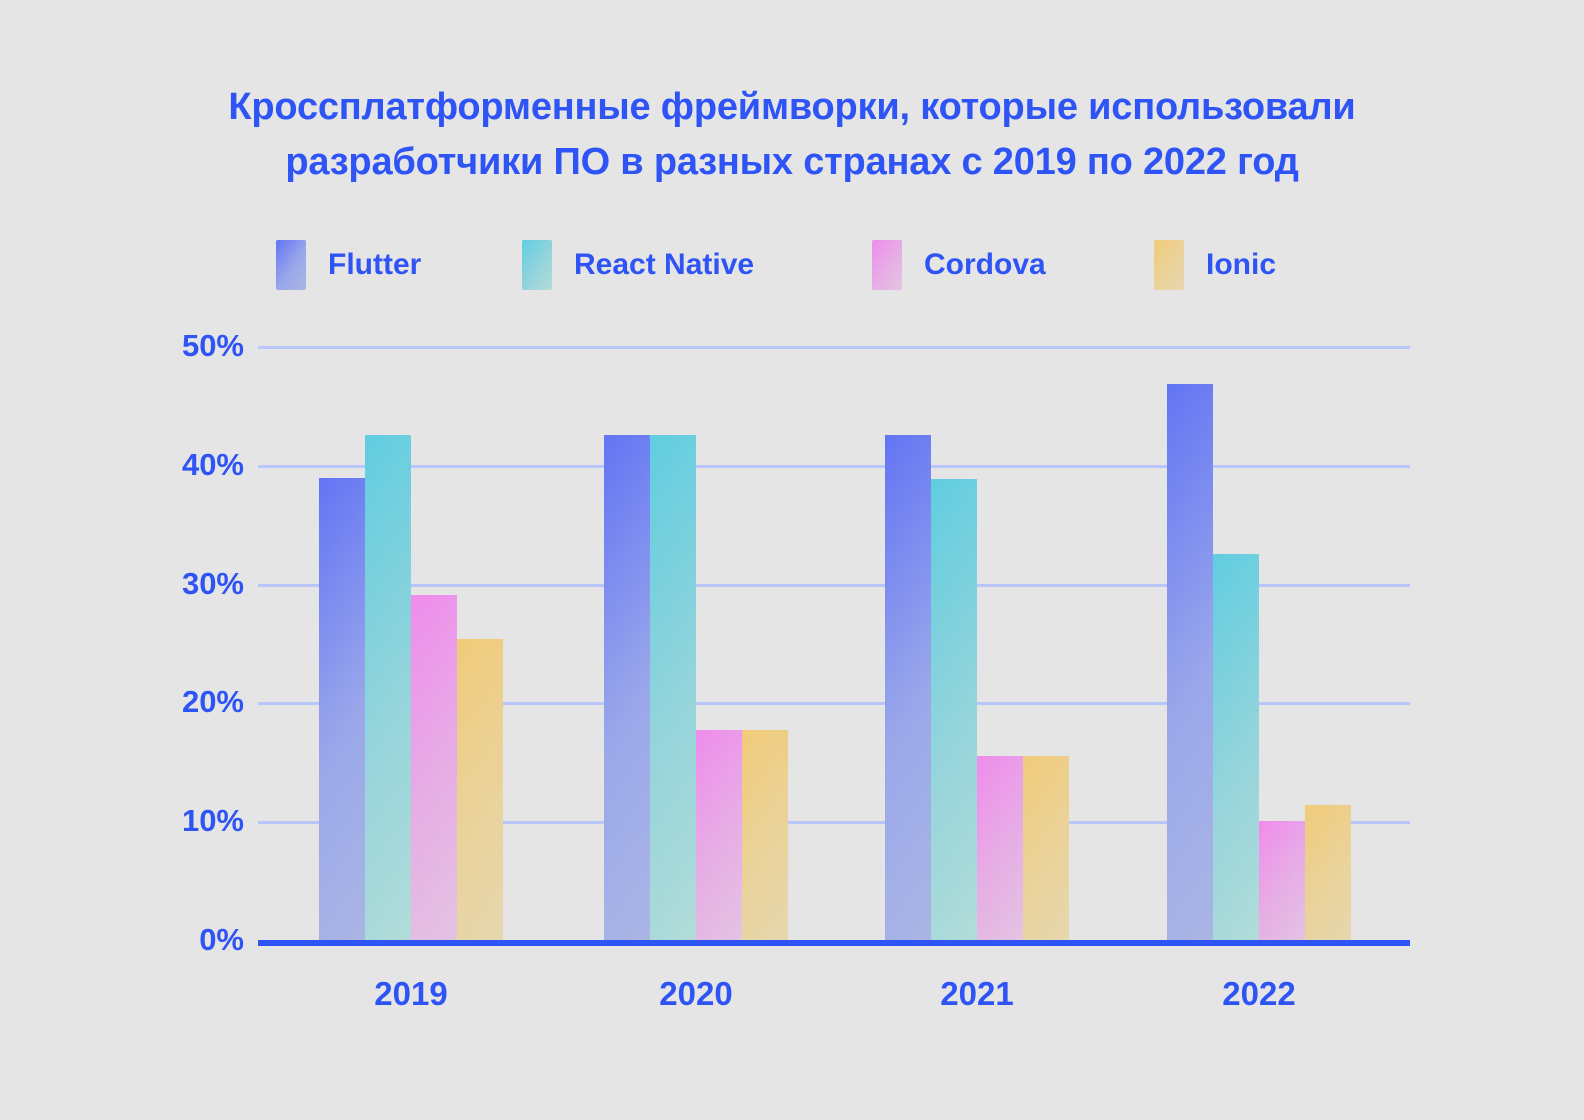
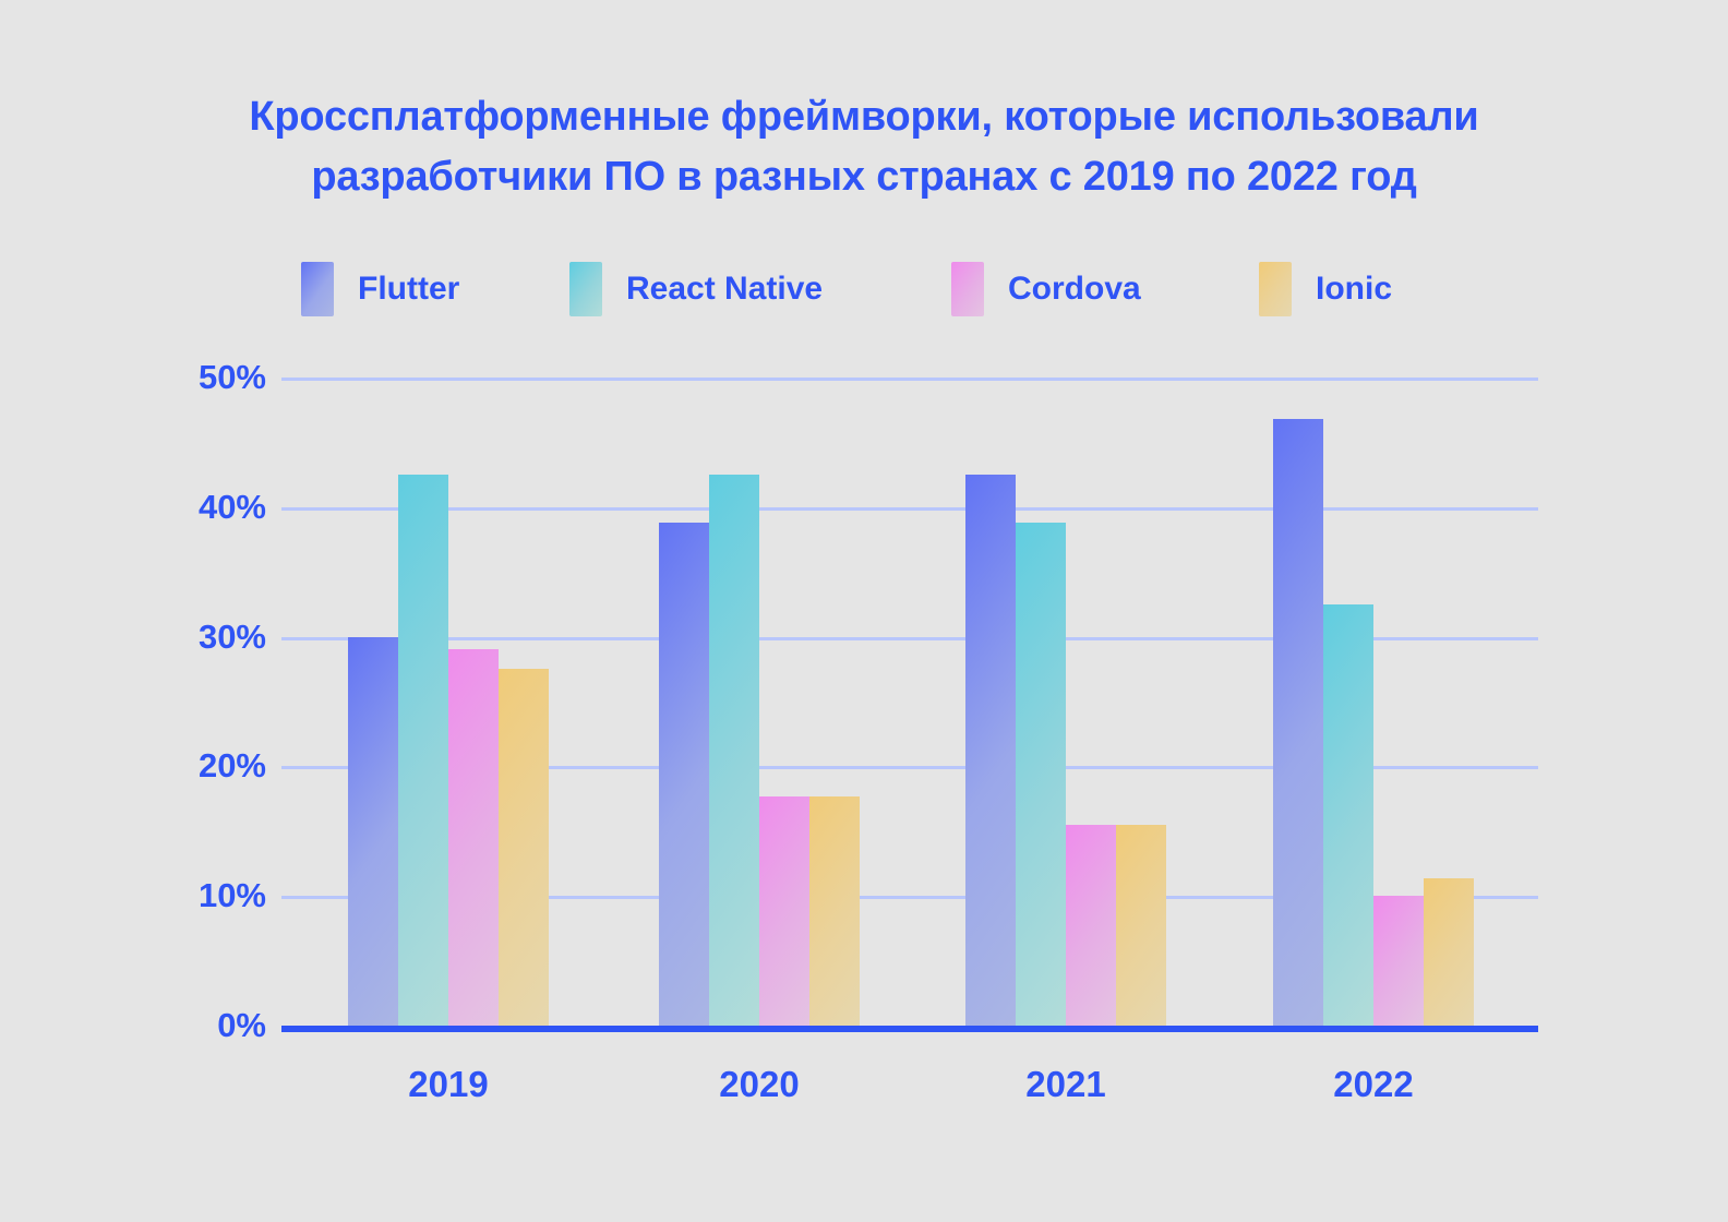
Flutter/2019: 38.9% -> 30.0%
Ionic/2019: 25.3% -> 27.5%
Flutter/2020: 42.5% -> 38.8%
